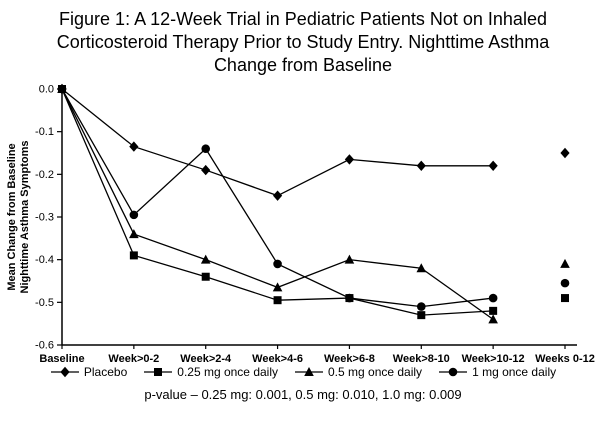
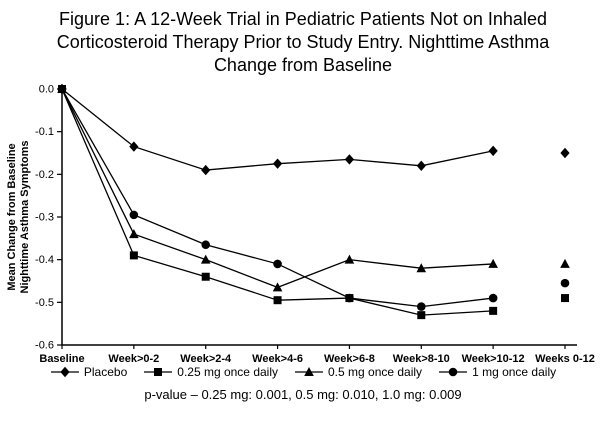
1 mg once daily/Week>2-4: -0.14 -> -0.36
Placebo/Week>4-6: -0.25 -> -0.17
Placebo/Week>10-12: -0.18 -> -0.14
0.5 mg once daily/Week>10-12: -0.54 -> -0.41
